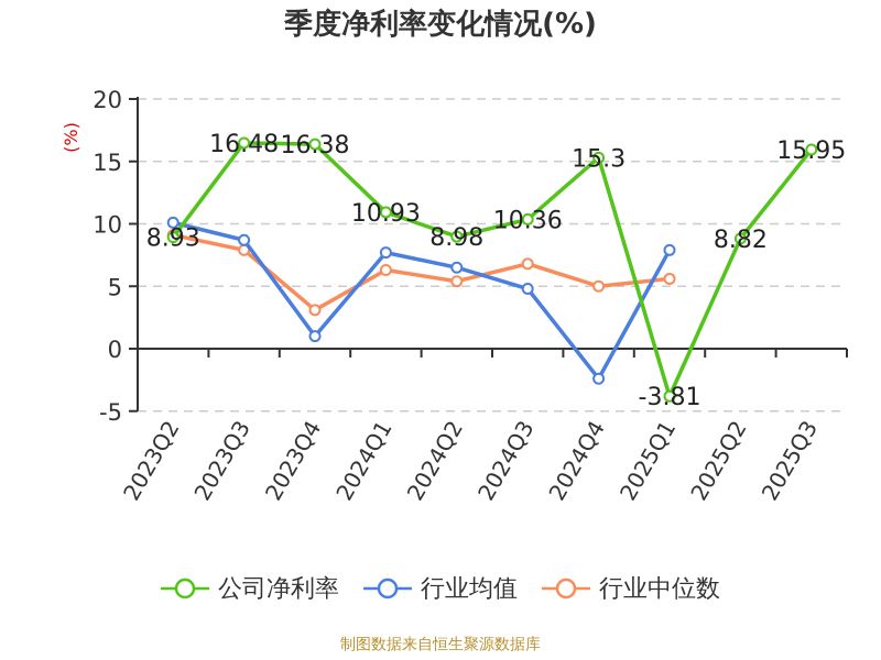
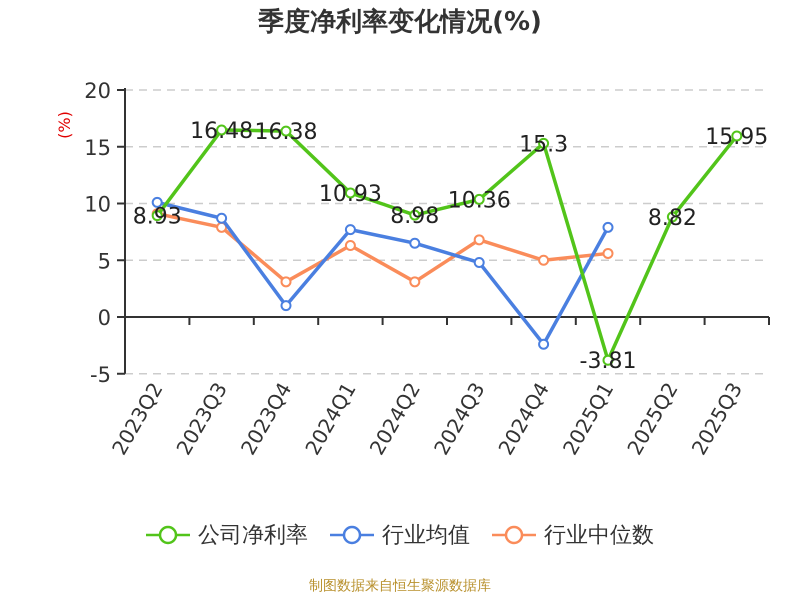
行业中位数/2024Q2: 5.4 -> 3.1
